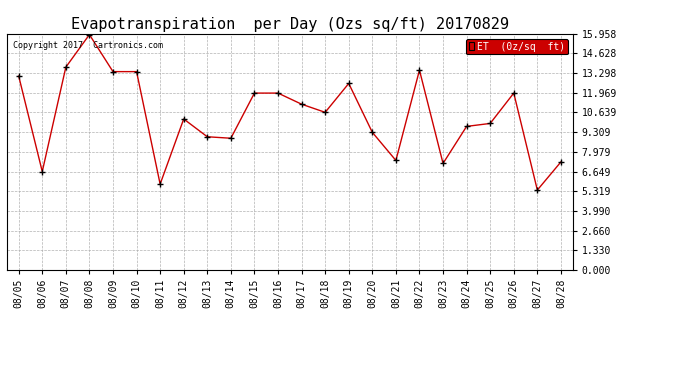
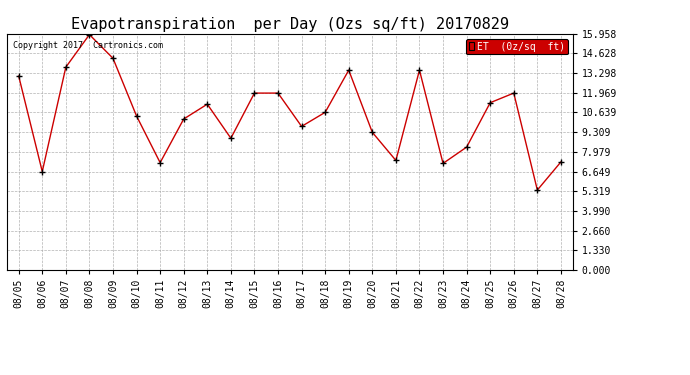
08/09: 13.4 -> 14.3
08/10: 13.4 -> 10.4
08/11: 5.8 -> 7.2
08/13: 9.0 -> 11.2
08/17: 11.2 -> 9.7
08/19: 12.6 -> 13.5
08/24: 9.7 -> 8.3
08/25: 9.9 -> 11.3
